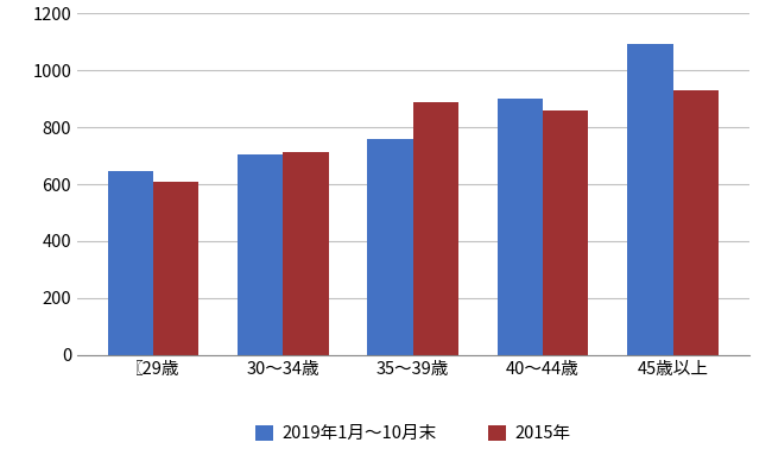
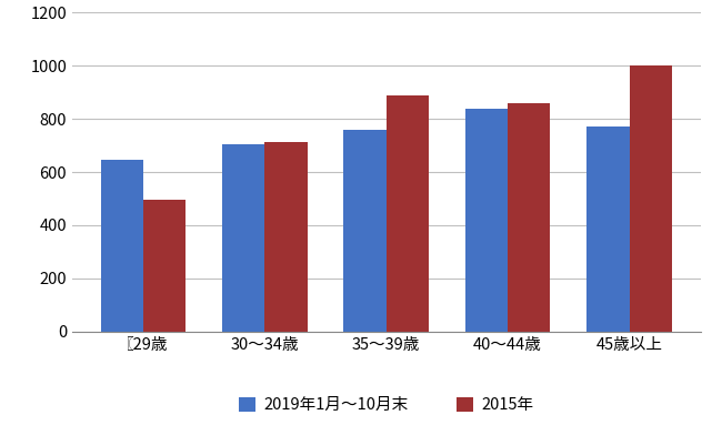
2015年/〖29歳: 607 -> 495
2019年1月～10月末/40～44歳: 900 -> 840
2019年1月～10月末/45歳以上: 1095 -> 770
2015年/45歳以上: 930 -> 1000
